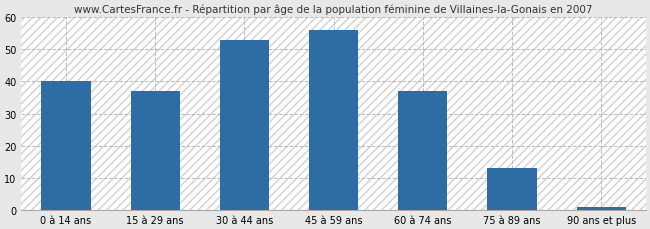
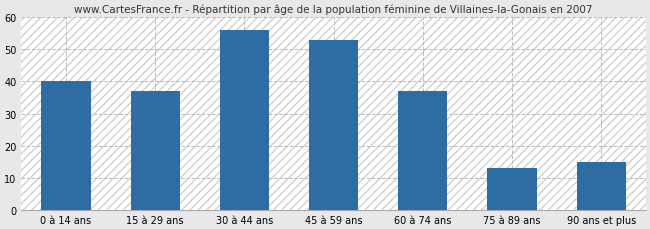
30 à 44 ans: 53 -> 56
45 à 59 ans: 56 -> 53
90 ans et plus: 1 -> 15
